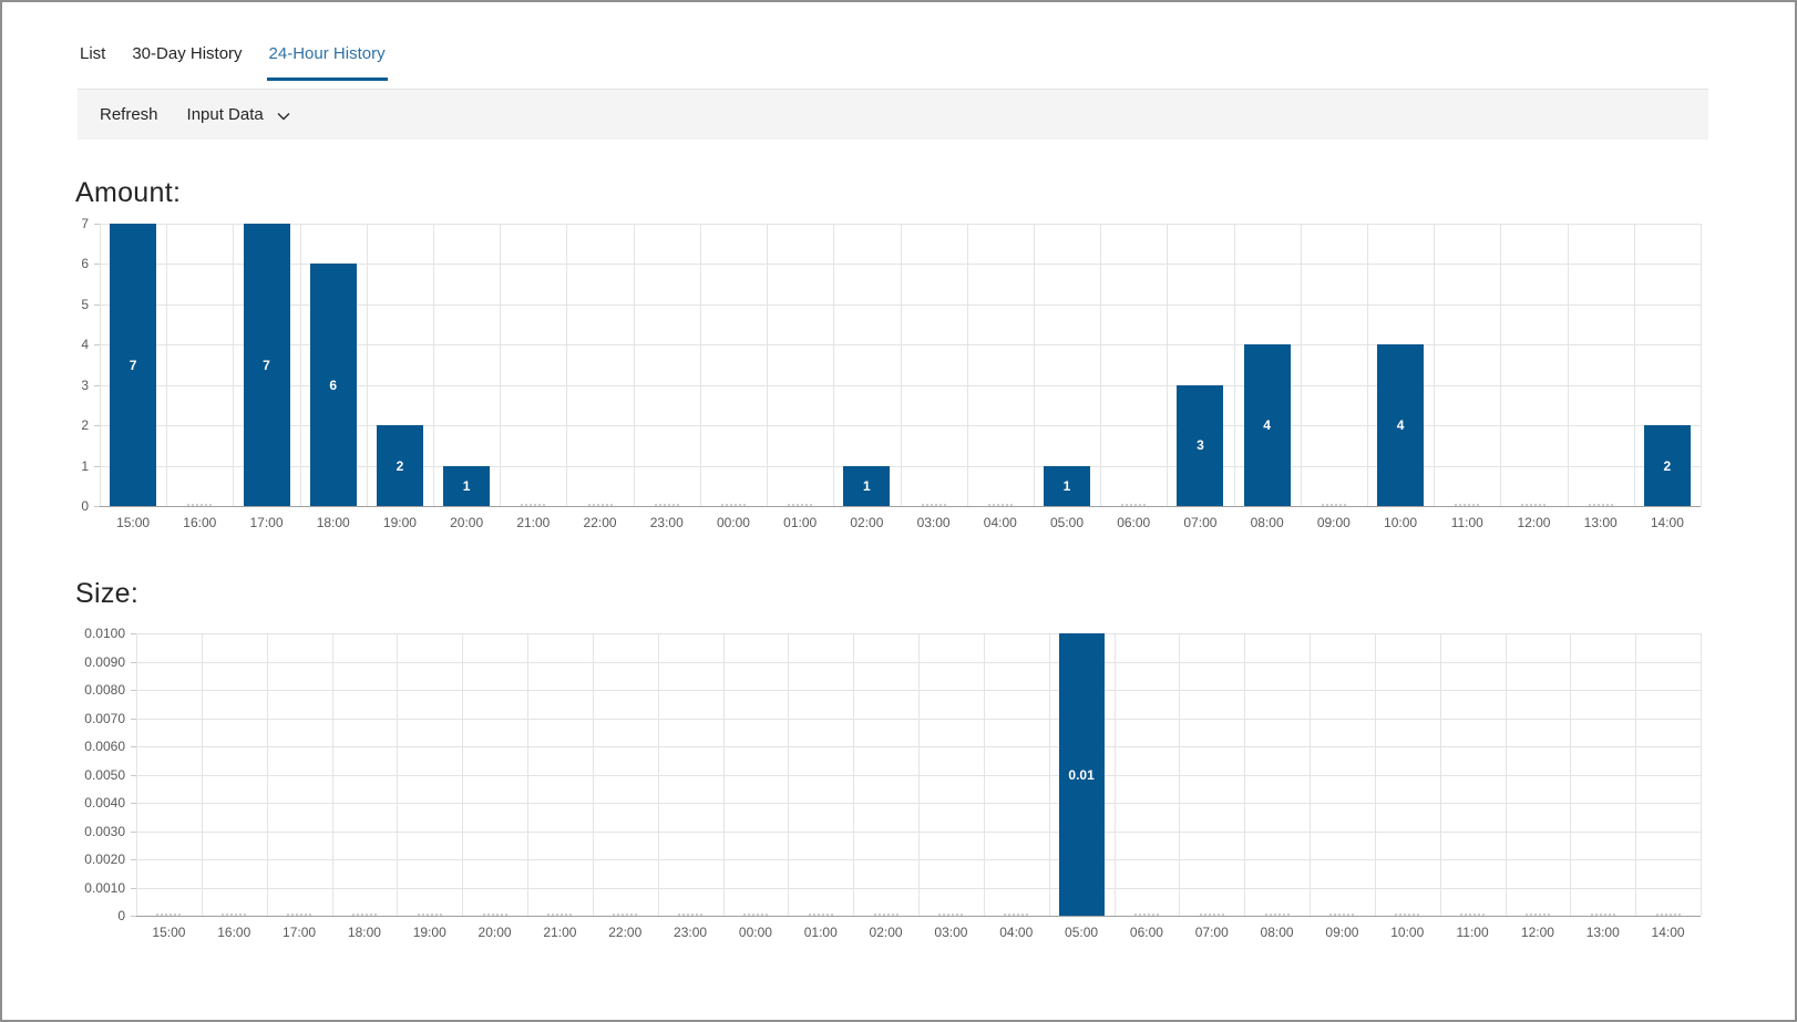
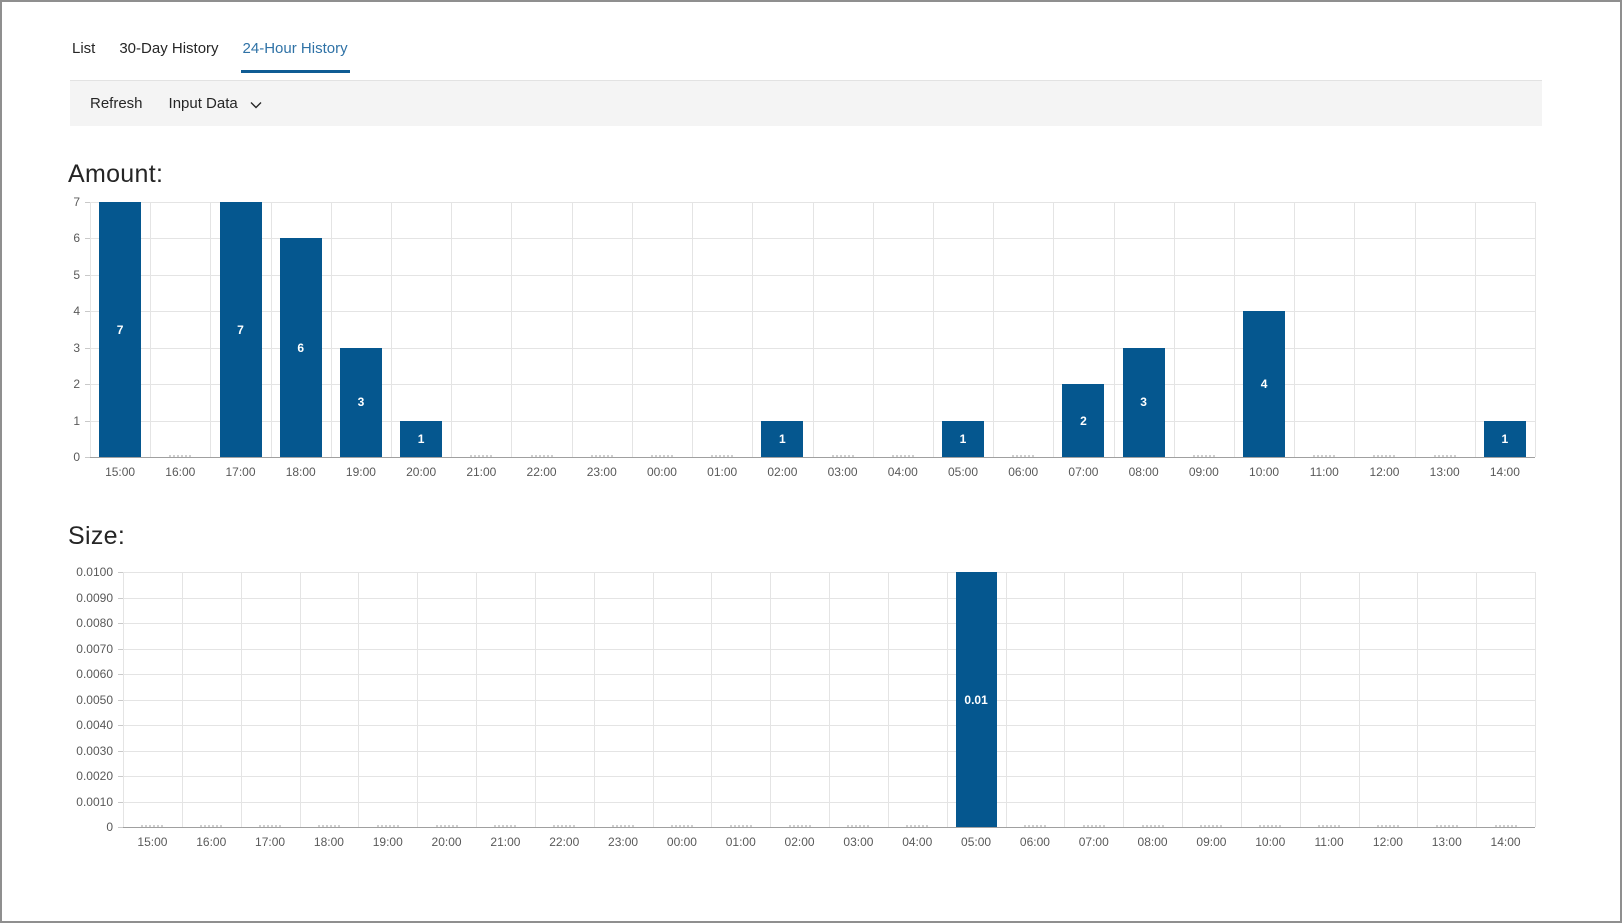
Amount:/19:00: 2 -> 3
Amount:/07:00: 3 -> 2
Amount:/08:00: 4 -> 3
Amount:/14:00: 2 -> 1
